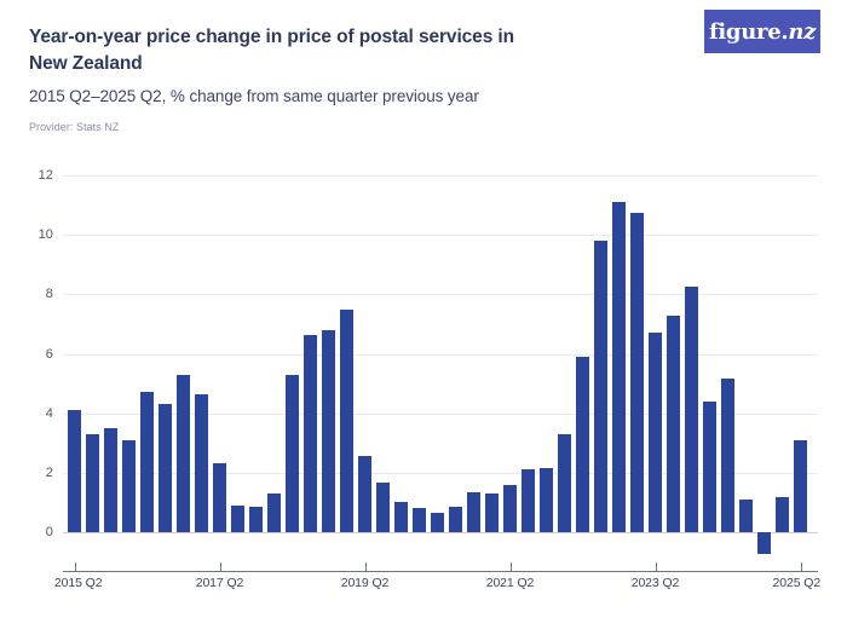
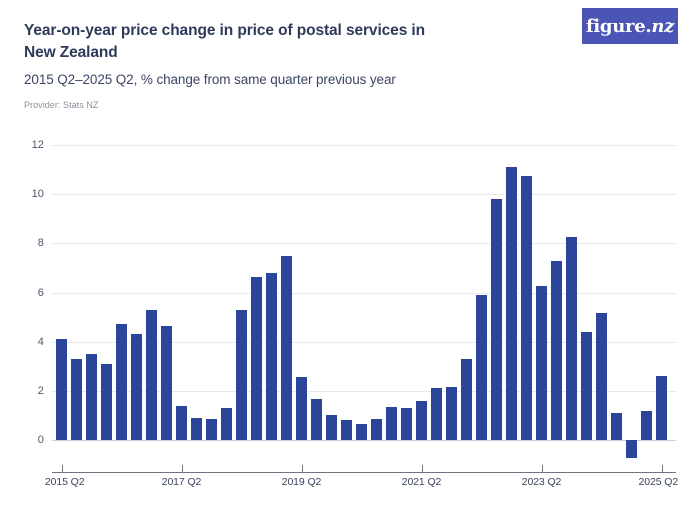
2017 Q2: 2.3 -> 1.4
2023 Q2: 6.7 -> 6.2
2025 Q2: 3.1 -> 2.6
